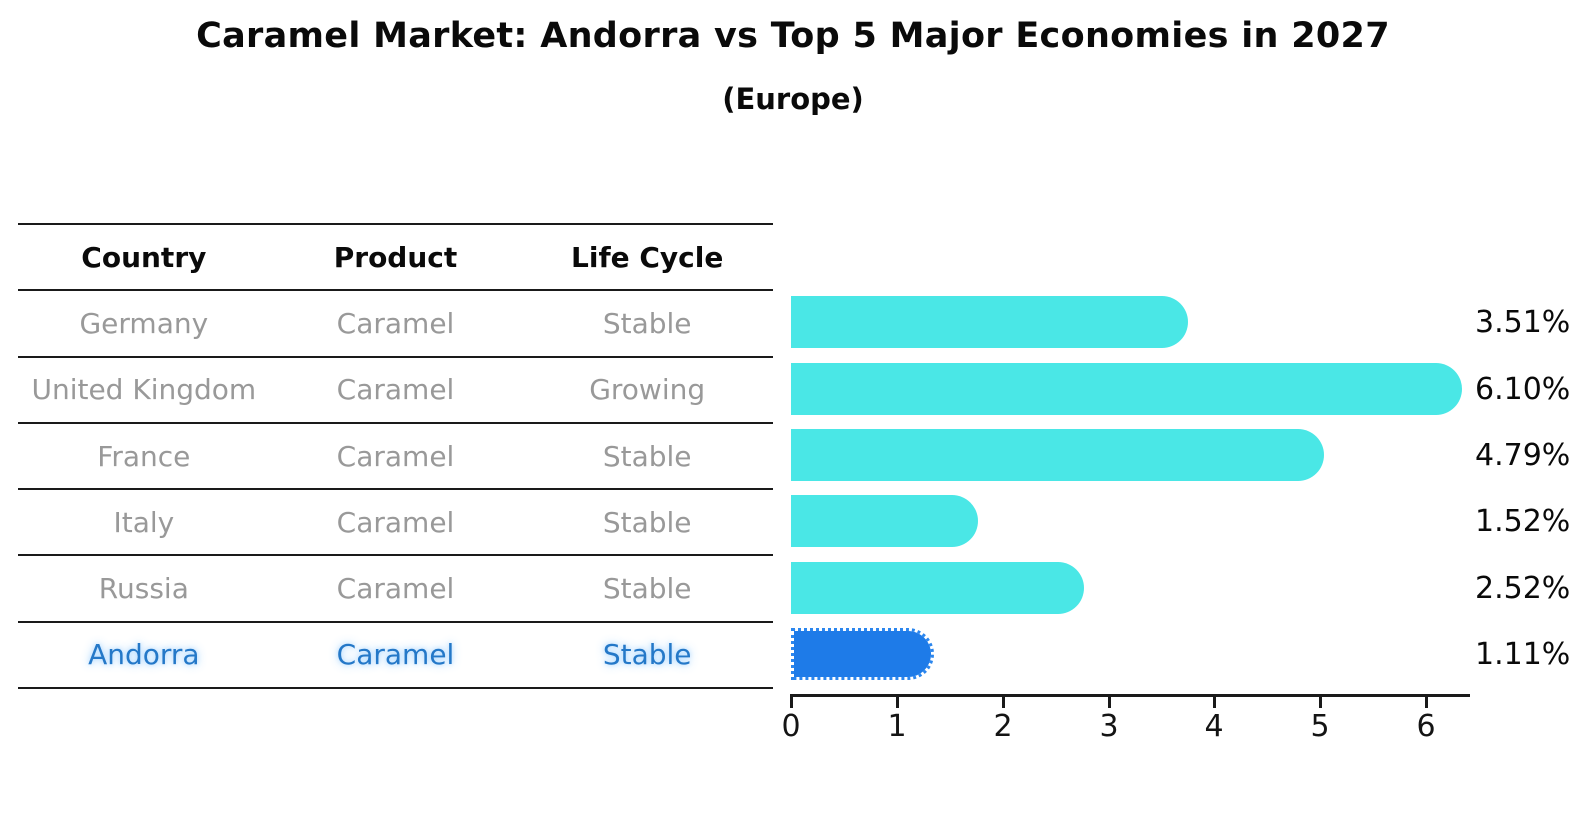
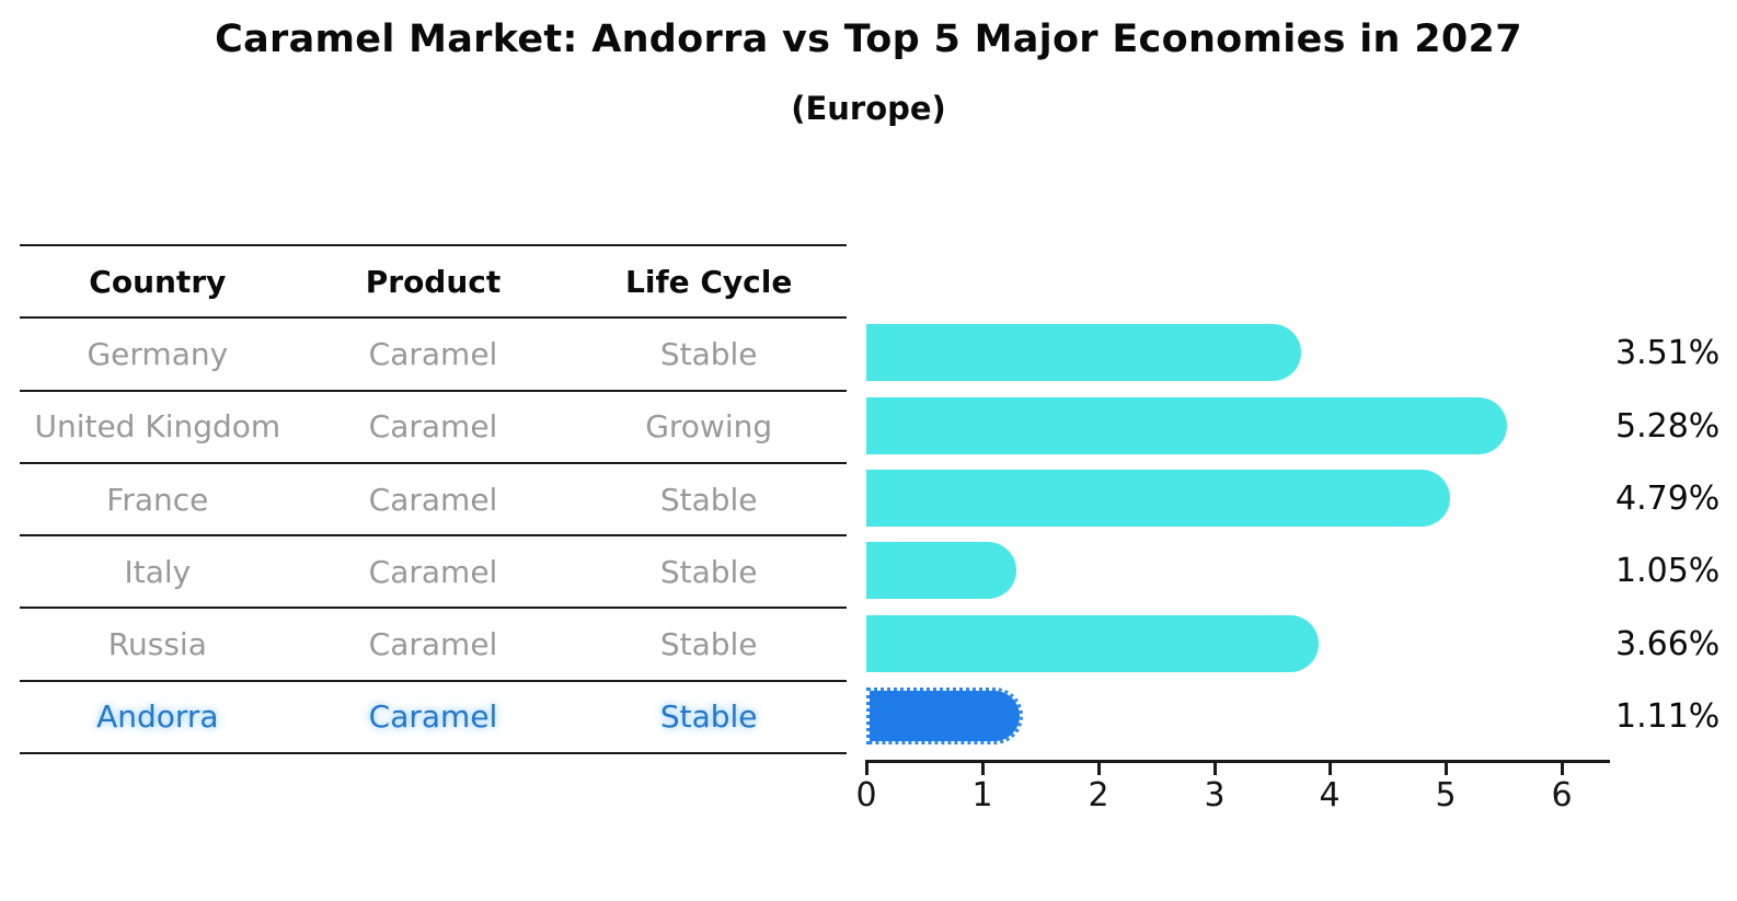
United Kingdom: 6.10% -> 5.28%
Italy: 1.52% -> 1.05%
Russia: 2.52% -> 3.66%
